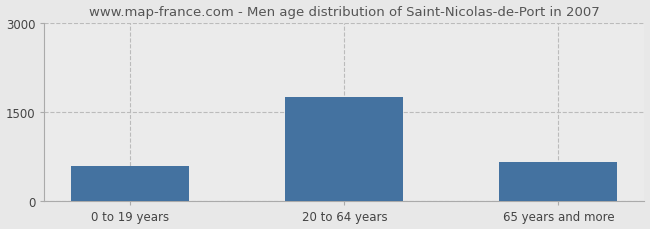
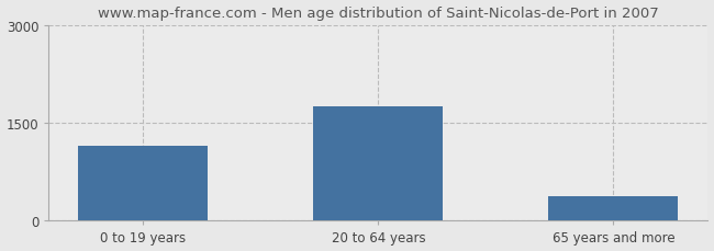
0 to 19 years: 600 -> 1150
65 years and more: 660 -> 370
